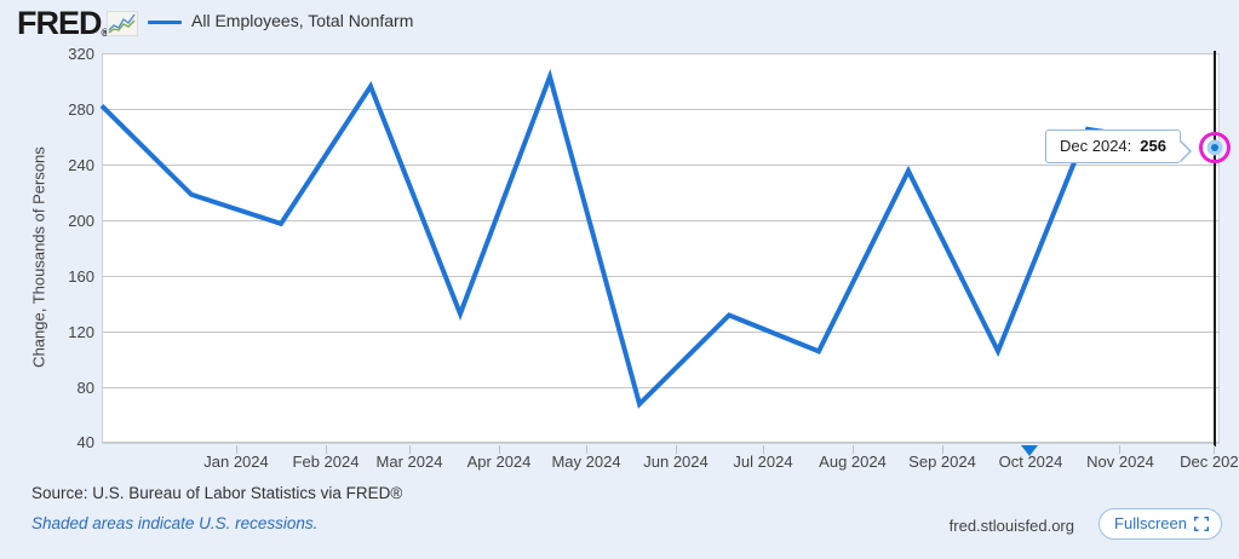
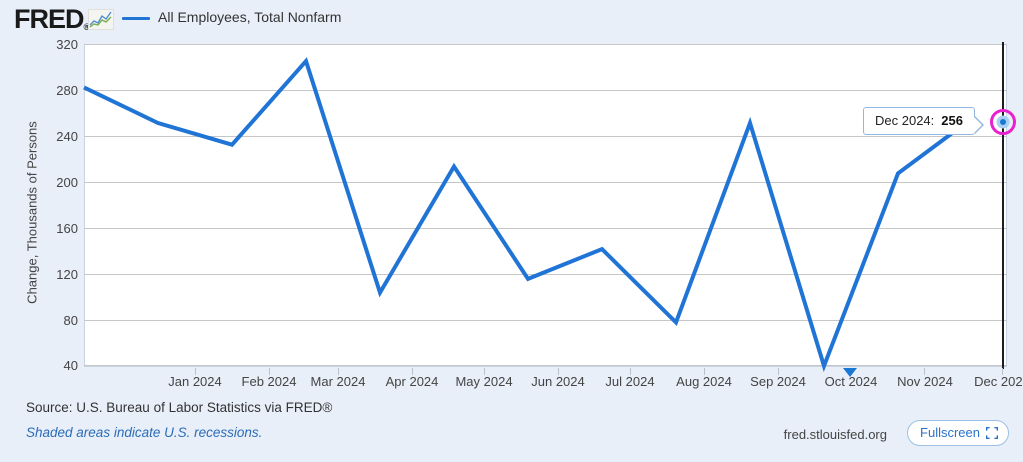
Jan 2024: 219 -> 252
Feb 2024: 198 -> 233
Mar 2024: 297 -> 306
Apr 2024: 133 -> 104
May 2024: 304 -> 214
Jun 2024: 68 -> 116
Jul 2024: 132 -> 142
Aug 2024: 106 -> 78
Sep 2024: 236 -> 252
Oct 2024: 106 -> 40
Nov 2024: 266 -> 208
